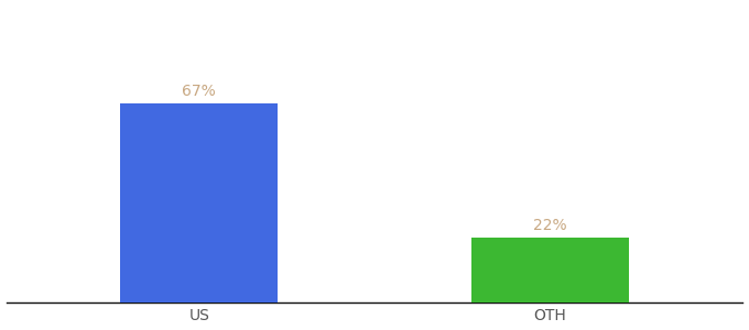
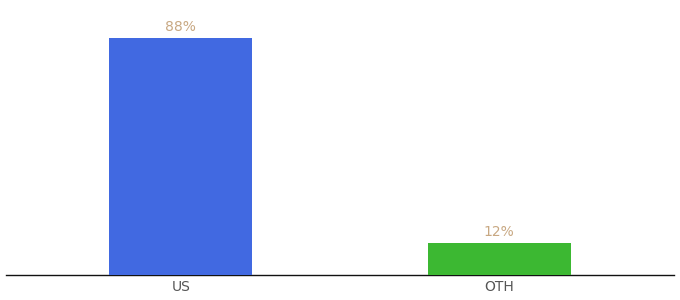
US: 67% -> 88%
OTH: 22% -> 12%
